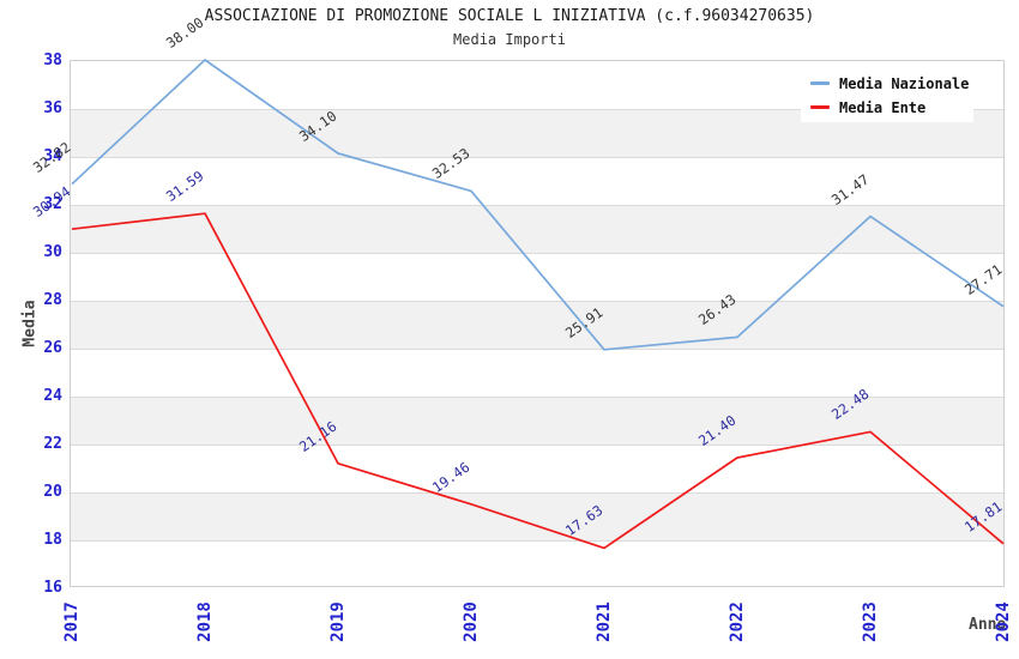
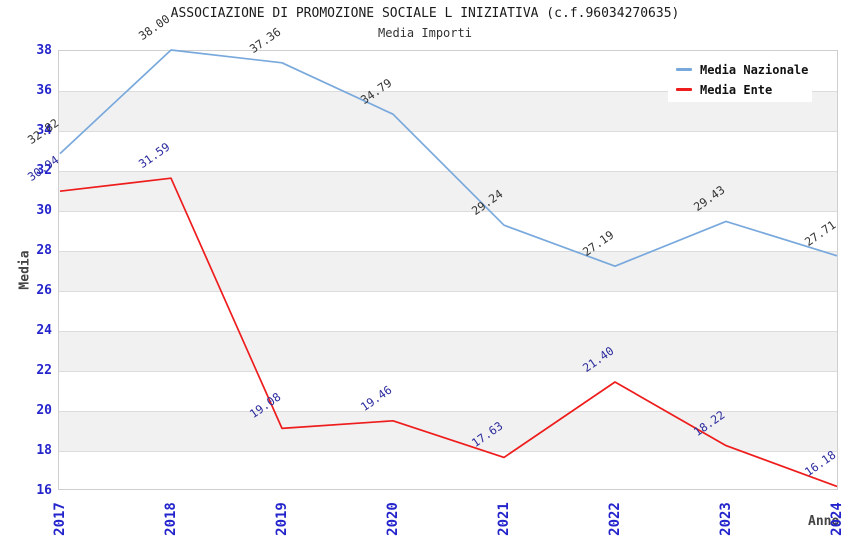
Media Nazionale/2019: 34.10 -> 37.36
Media Ente/2019: 21.16 -> 19.08
Media Nazionale/2020: 32.53 -> 34.79
Media Nazionale/2021: 25.91 -> 29.24
Media Nazionale/2022: 26.43 -> 27.19
Media Nazionale/2023: 31.47 -> 29.43
Media Ente/2023: 22.48 -> 18.22
Media Ente/2024: 17.81 -> 16.18
